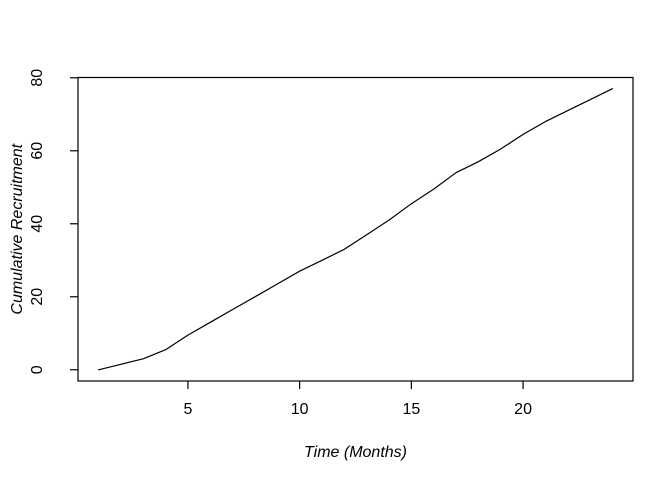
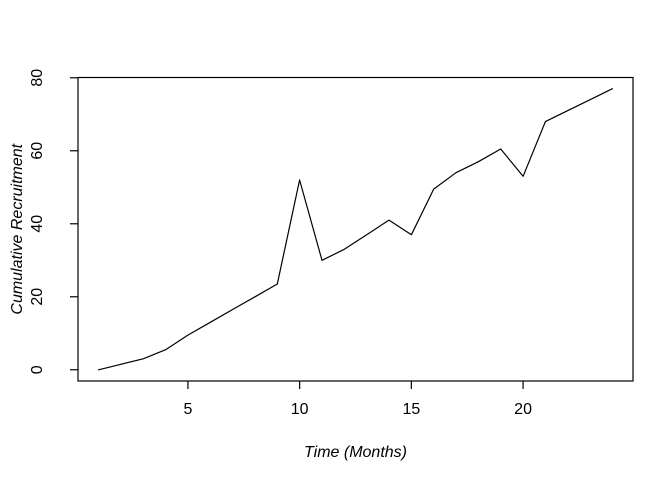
10: 27 -> 52
15: 46 -> 37
20: 64 -> 53
